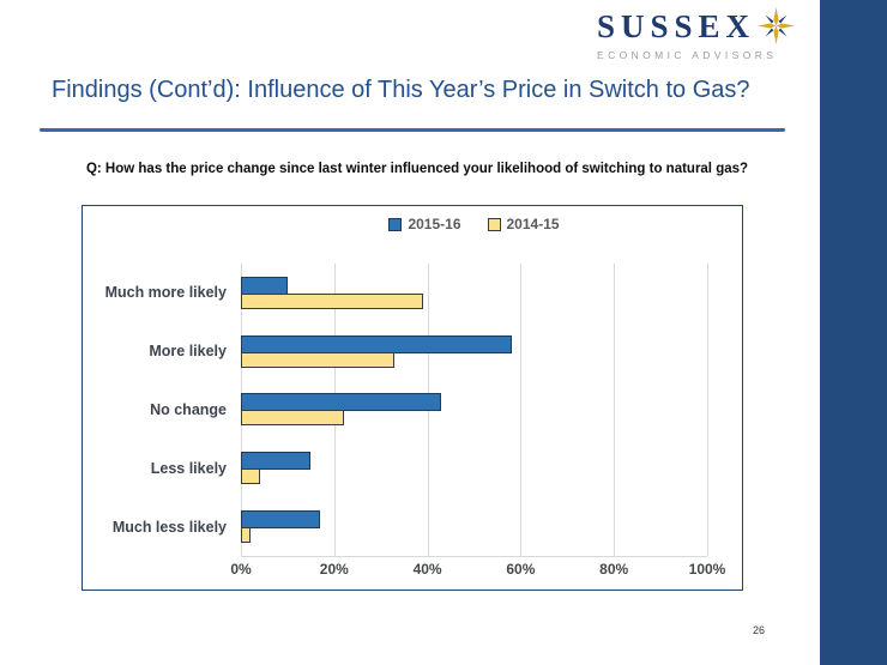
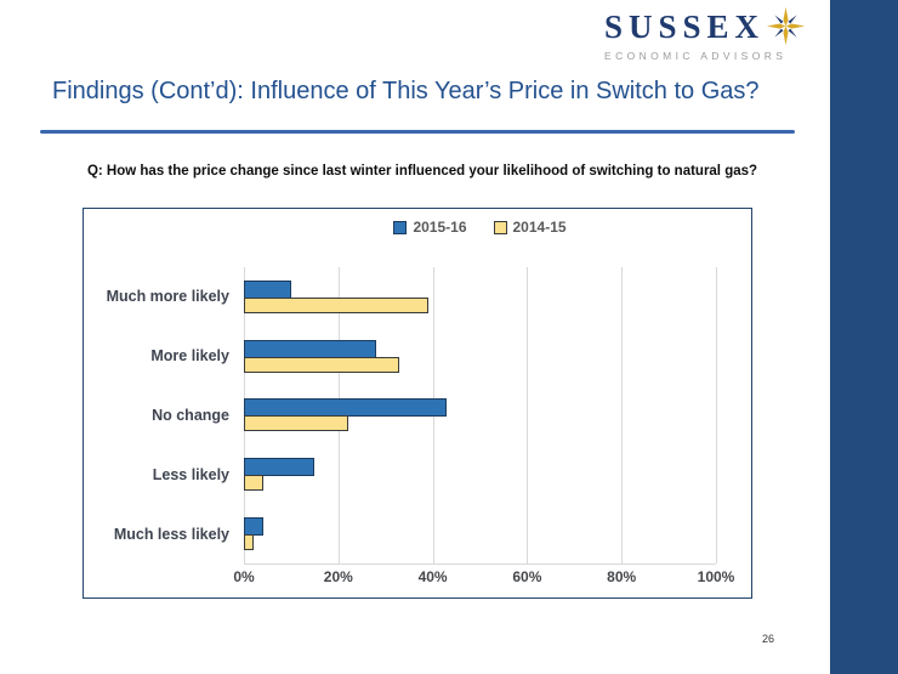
2015-16/More likely: 58% -> 28%
2015-16/Much less likely: 17% -> 4%
